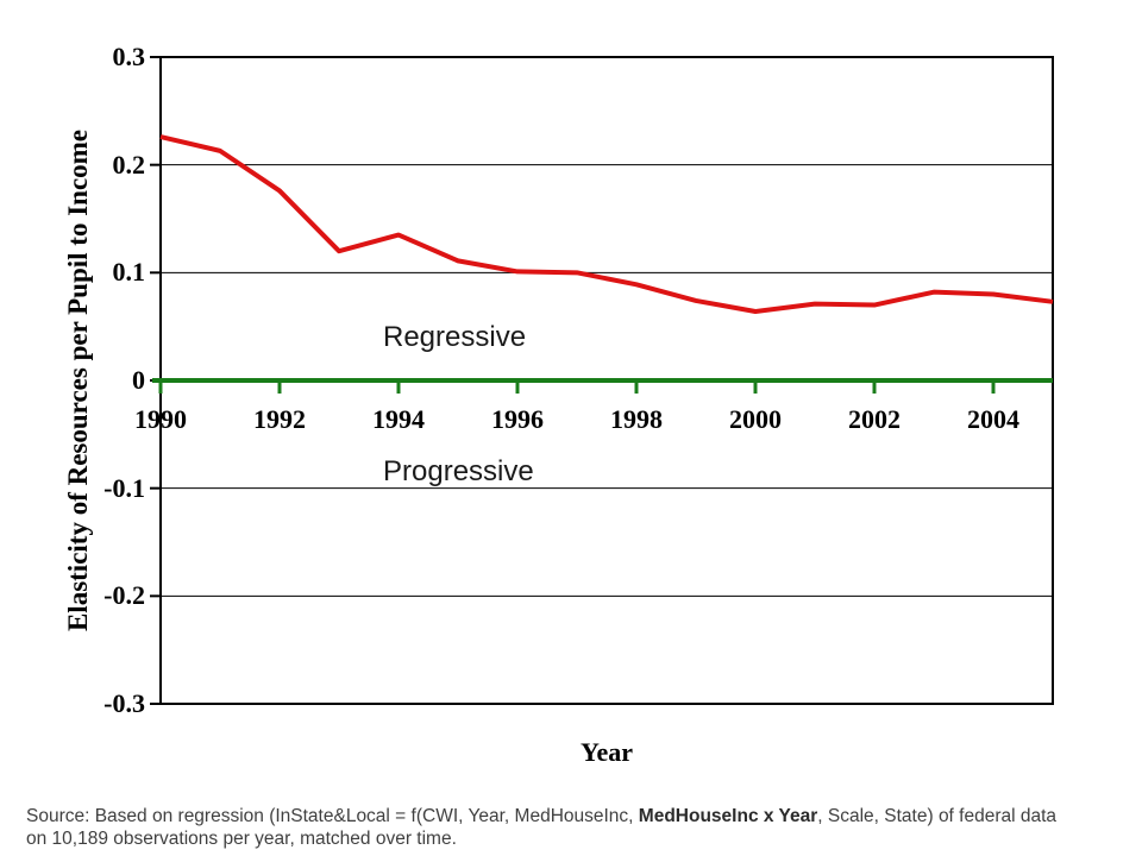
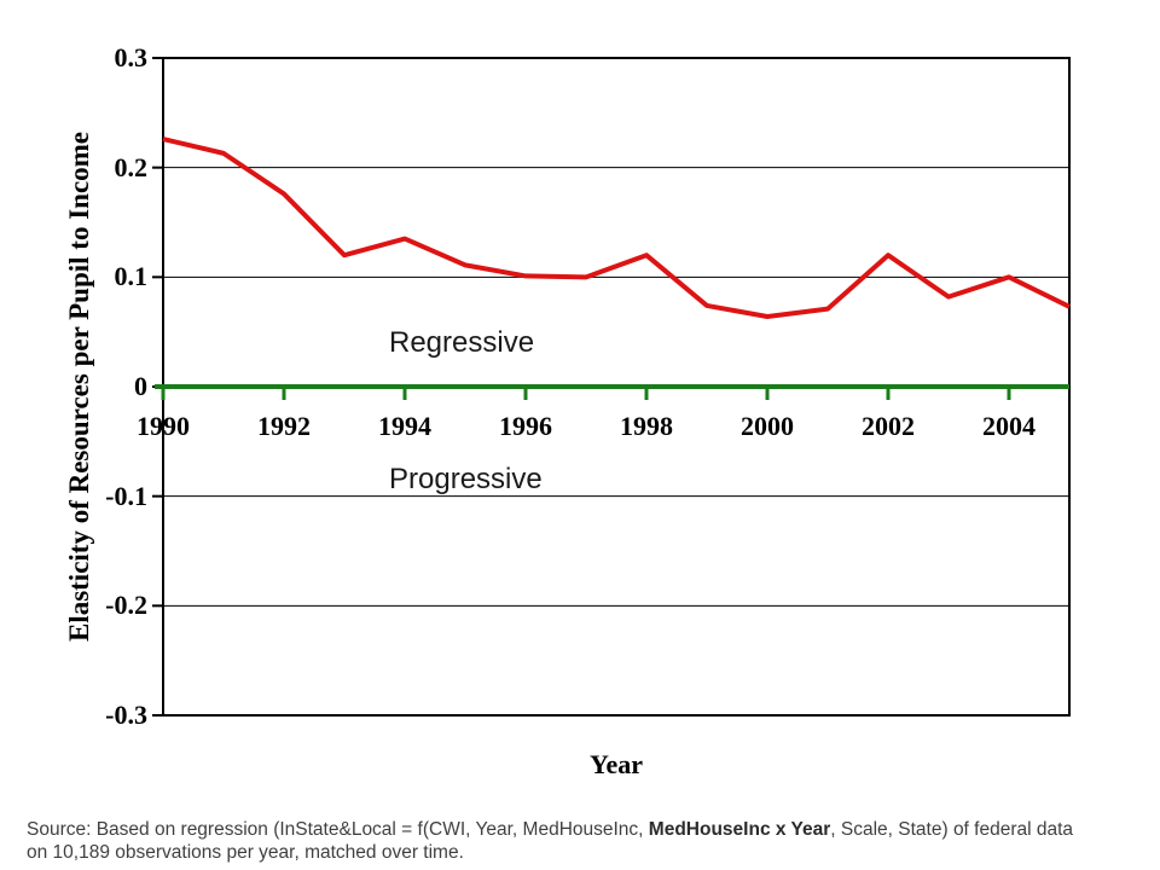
1998: 0.09 -> 0.12
2002: 0.07 -> 0.12
2004: 0.08 -> 0.10
